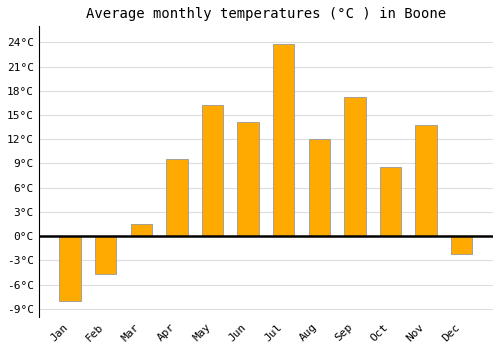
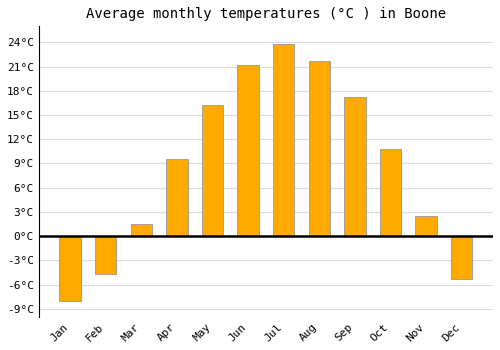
Jun: 14.2°C -> 21.2°C
Aug: 12.0°C -> 21.7°C
Oct: 8.6°C -> 10.8°C
Nov: 13.8°C -> 2.5°C
Dec: -2.2°C -> -5.3°C
